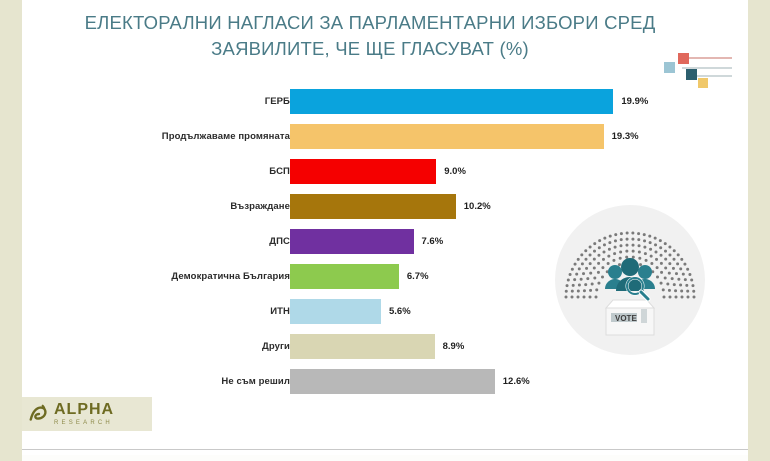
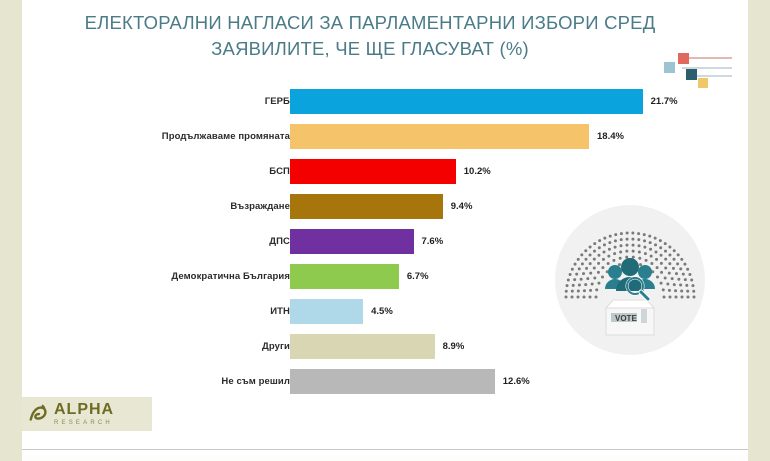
ГЕРБ: 19.9% -> 21.7%
Продължаваме промяната: 19.3% -> 18.4%
БСП: 9.0% -> 10.2%
Възраждане: 10.2% -> 9.4%
ИТН: 5.6% -> 4.5%
